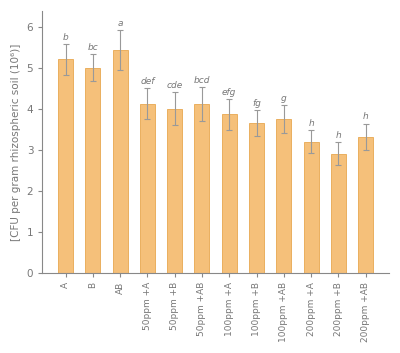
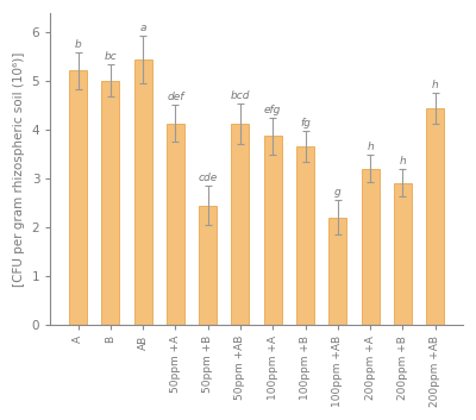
50ppm +B: 4.01 -> 2.45
100ppm +AB: 3.76 -> 2.20
200ppm +AB: 3.33 -> 4.45
